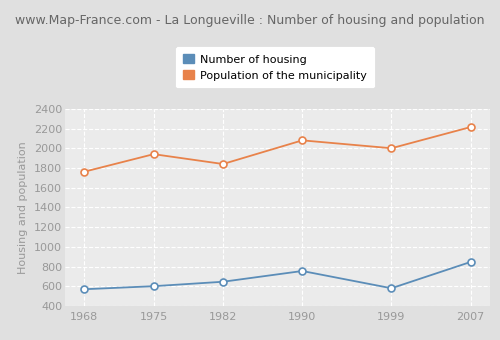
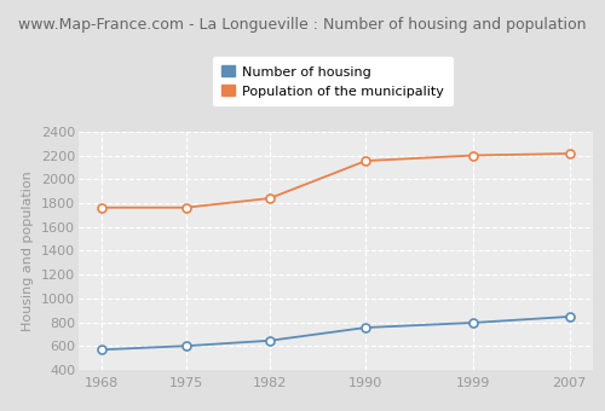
Population of the municipality/1975: 1940 -> 1760
Population of the municipality/1990: 2080 -> 2150
Number of housing/1999: 580 -> 800
Population of the municipality/1999: 2000 -> 2200
